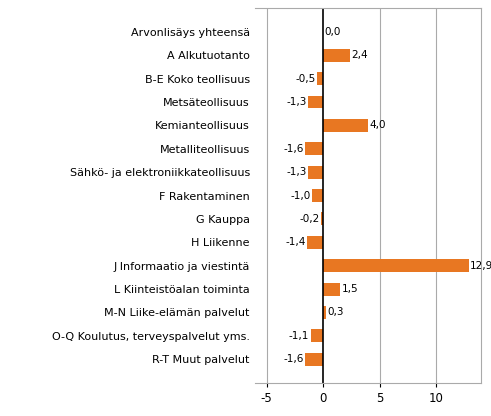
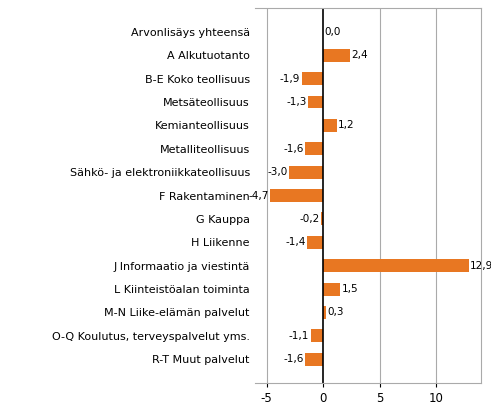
B-E Koko teollisuus: -0,5 -> -1,9
Kemianteollisuus: 4,0 -> 1,2
Sähkö- ja elektroniikkateollisuus: -1,3 -> -3,0
F Rakentaminen: -1,0 -> -4,7
